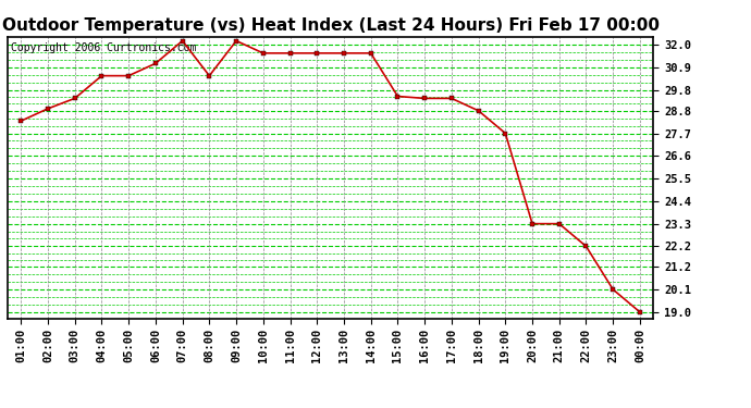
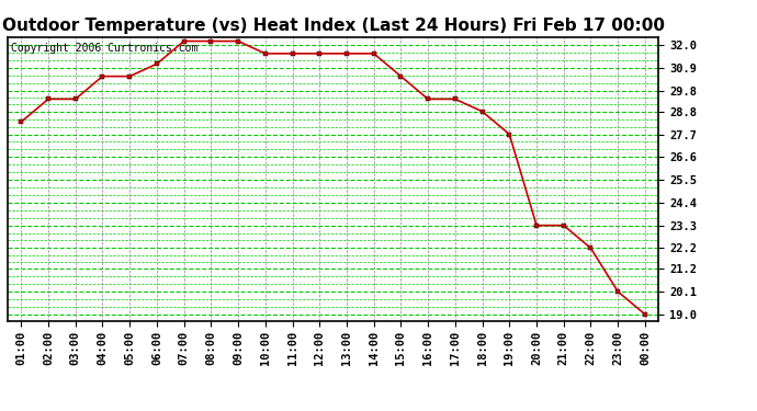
02:00: 28.9 -> 29.4
08:00: 30.5 -> 32.2
15:00: 29.5 -> 30.5
